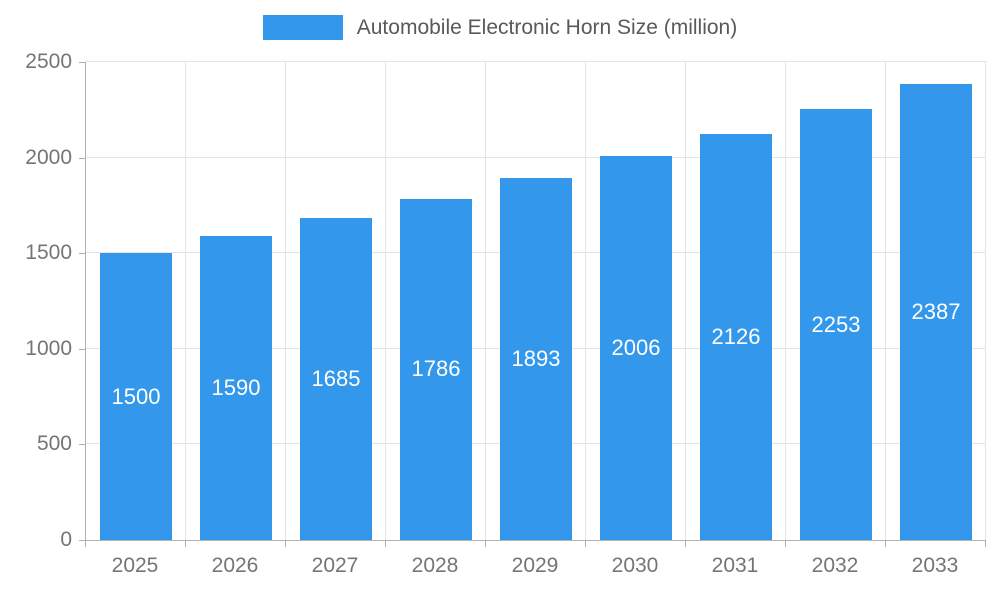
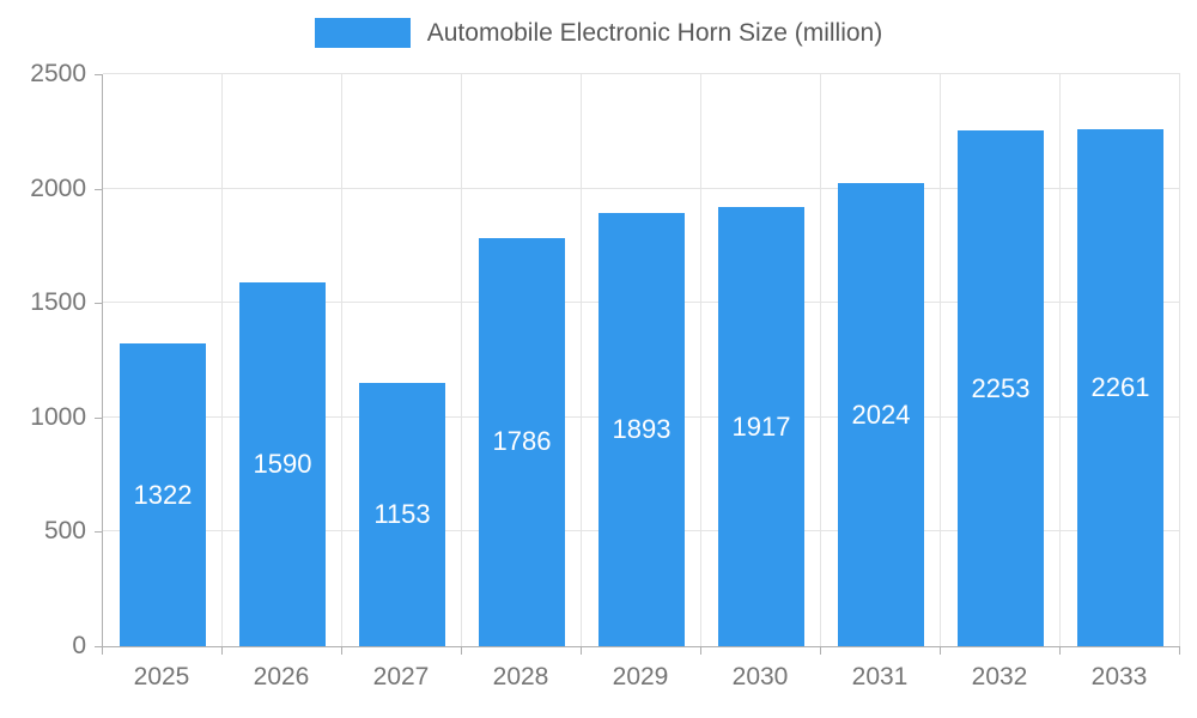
2025: 1500 -> 1322
2027: 1685 -> 1153
2030: 2006 -> 1917
2031: 2126 -> 2024
2033: 2387 -> 2261
